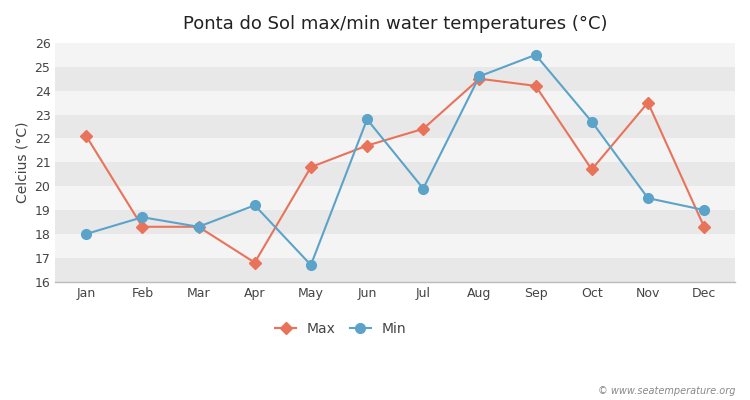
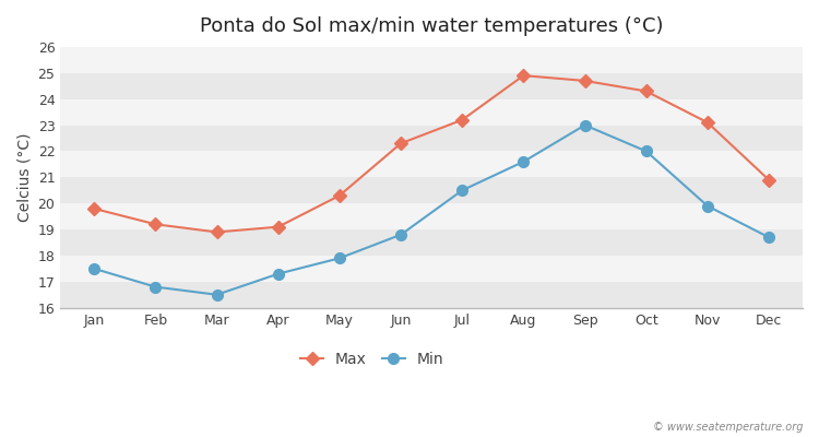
Max/Jan: 22.1 -> 19.8
Min/Jan: 18.0 -> 17.5
Max/Feb: 18.3 -> 19.2
Min/Feb: 18.7 -> 16.8
Max/Mar: 18.3 -> 18.9
Min/Mar: 18.3 -> 16.5
Max/Apr: 16.8 -> 19.1
Min/Apr: 19.2 -> 17.3
Max/May: 20.8 -> 20.3
Min/May: 16.7 -> 17.9
Max/Jun: 21.7 -> 22.3
Min/Jun: 22.8 -> 18.8
Max/Jul: 22.4 -> 23.2
Min/Jul: 19.9 -> 20.5
Max/Aug: 24.5 -> 24.9
Min/Aug: 24.6 -> 21.6
Max/Sep: 24.2 -> 24.7
Min/Sep: 25.5 -> 23.0
Max/Oct: 20.7 -> 24.3
Min/Oct: 22.7 -> 22.0
Max/Nov: 23.5 -> 23.1
Min/Nov: 19.5 -> 19.9
Max/Dec: 18.3 -> 20.9
Min/Dec: 19.0 -> 18.7
